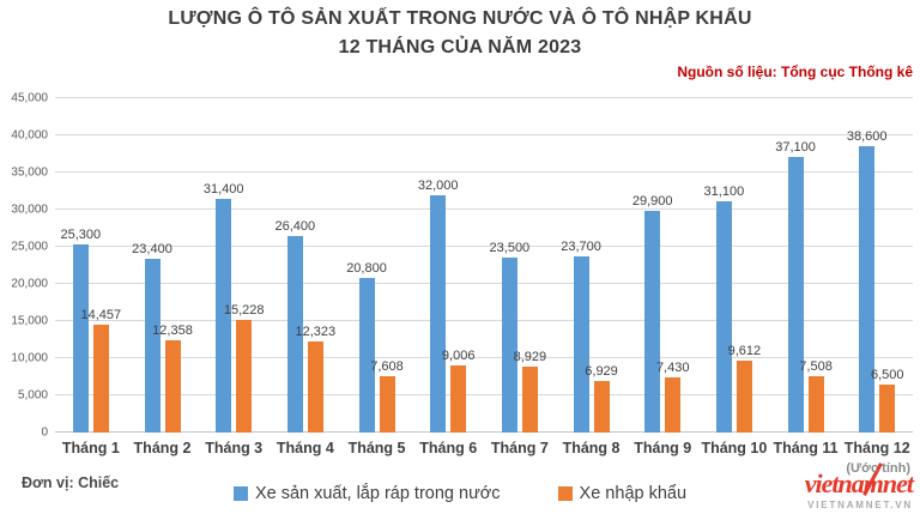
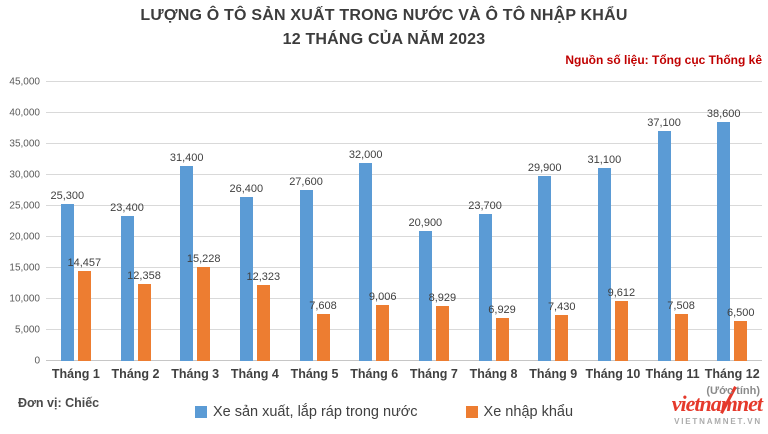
Xe sản xuất, lắp ráp trong nước/Tháng 5: 20,800 -> 27,600
Xe sản xuất, lắp ráp trong nước/Tháng 7: 23,500 -> 20,900
